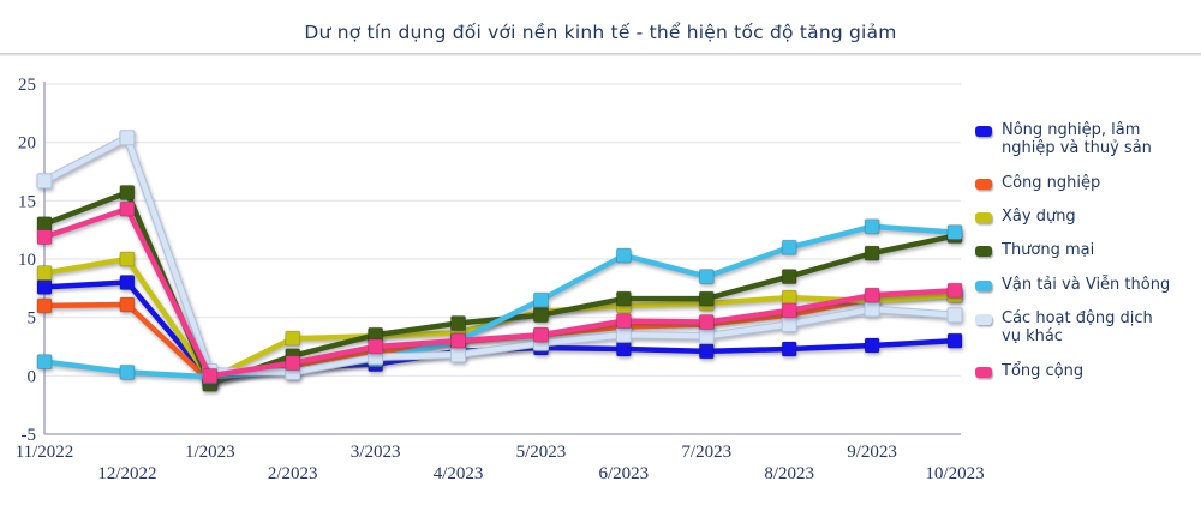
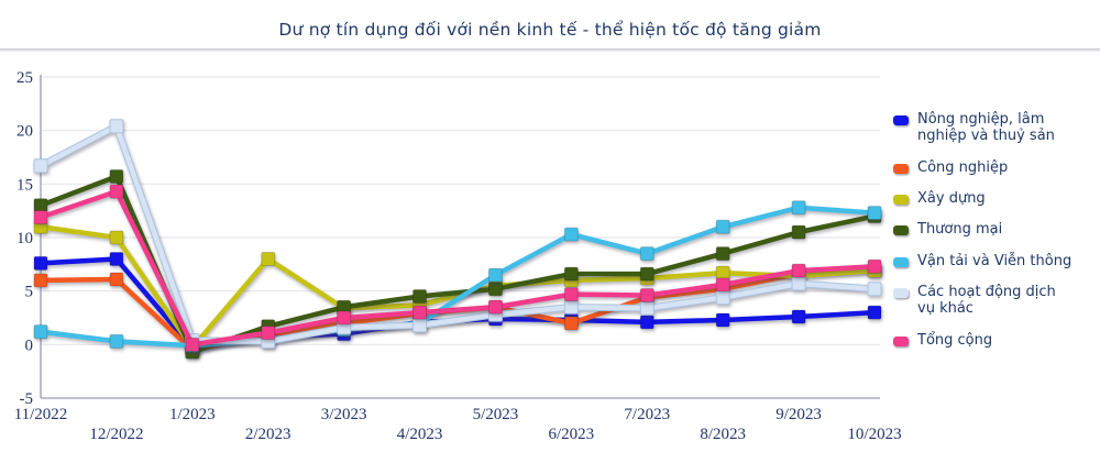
Xây dựng/11/2022: 9 -> 11
Xây dựng/2/2023: 3 -> 8
Vận tải và Viễn thông/4/2023: 3 -> 2
Công nghiệp/6/2023: 4 -> 2
